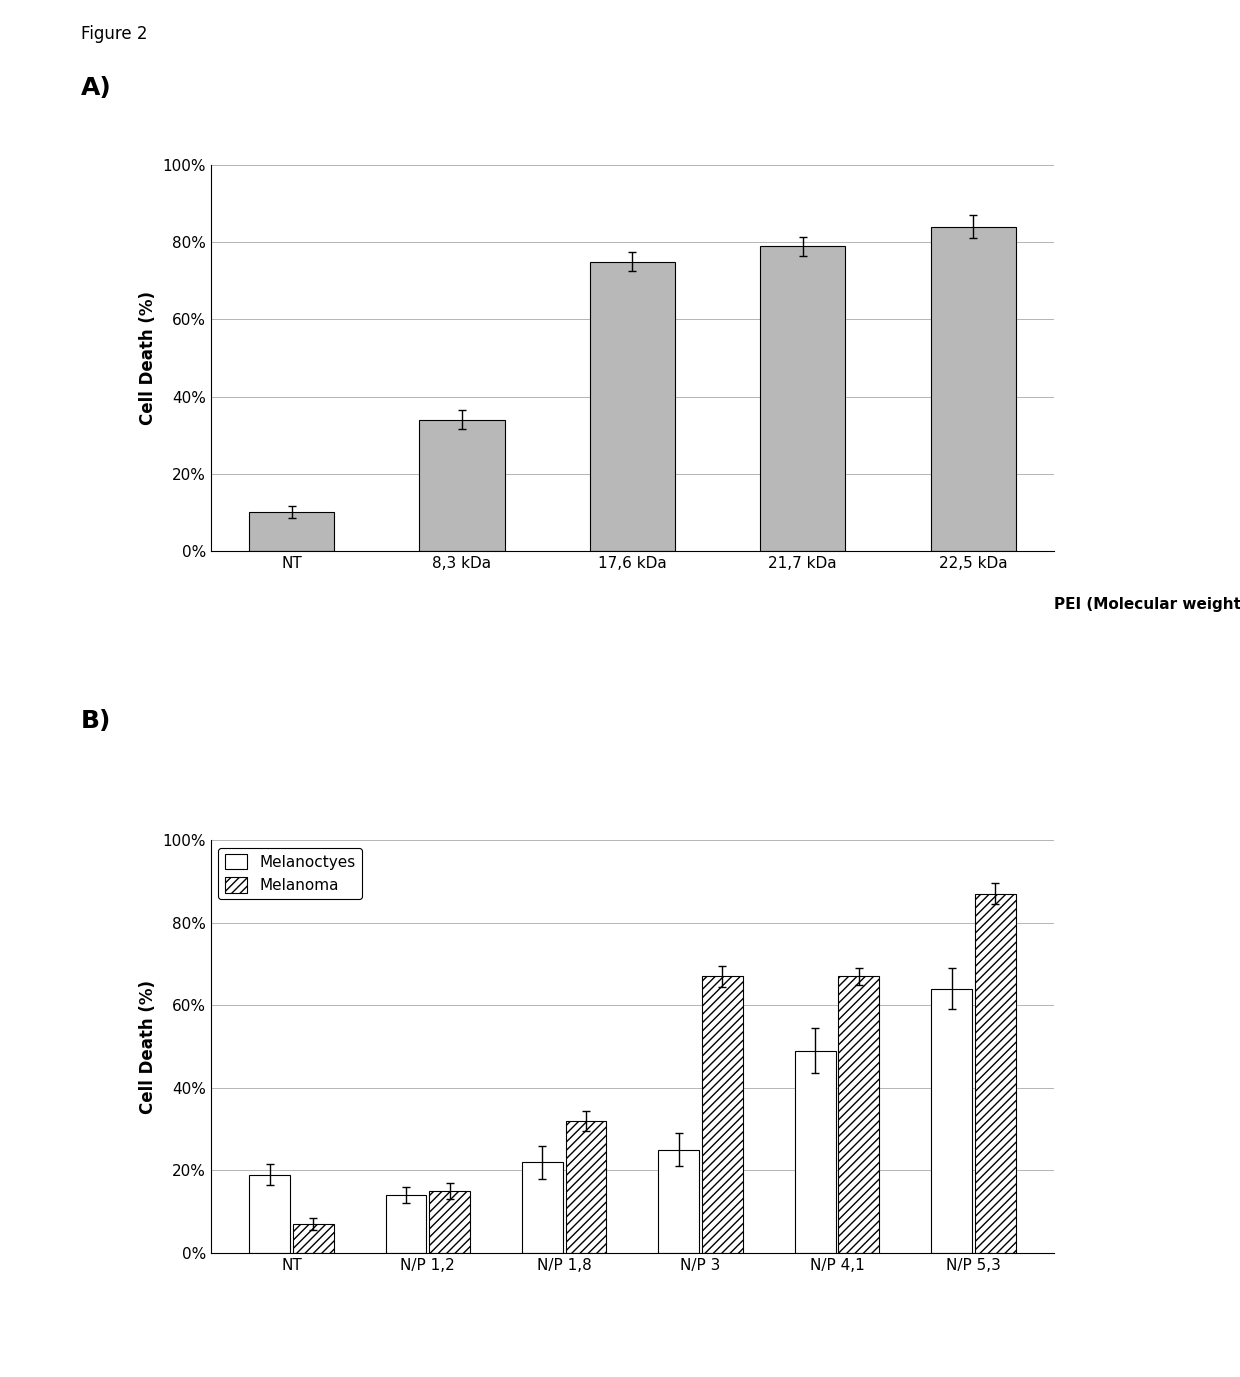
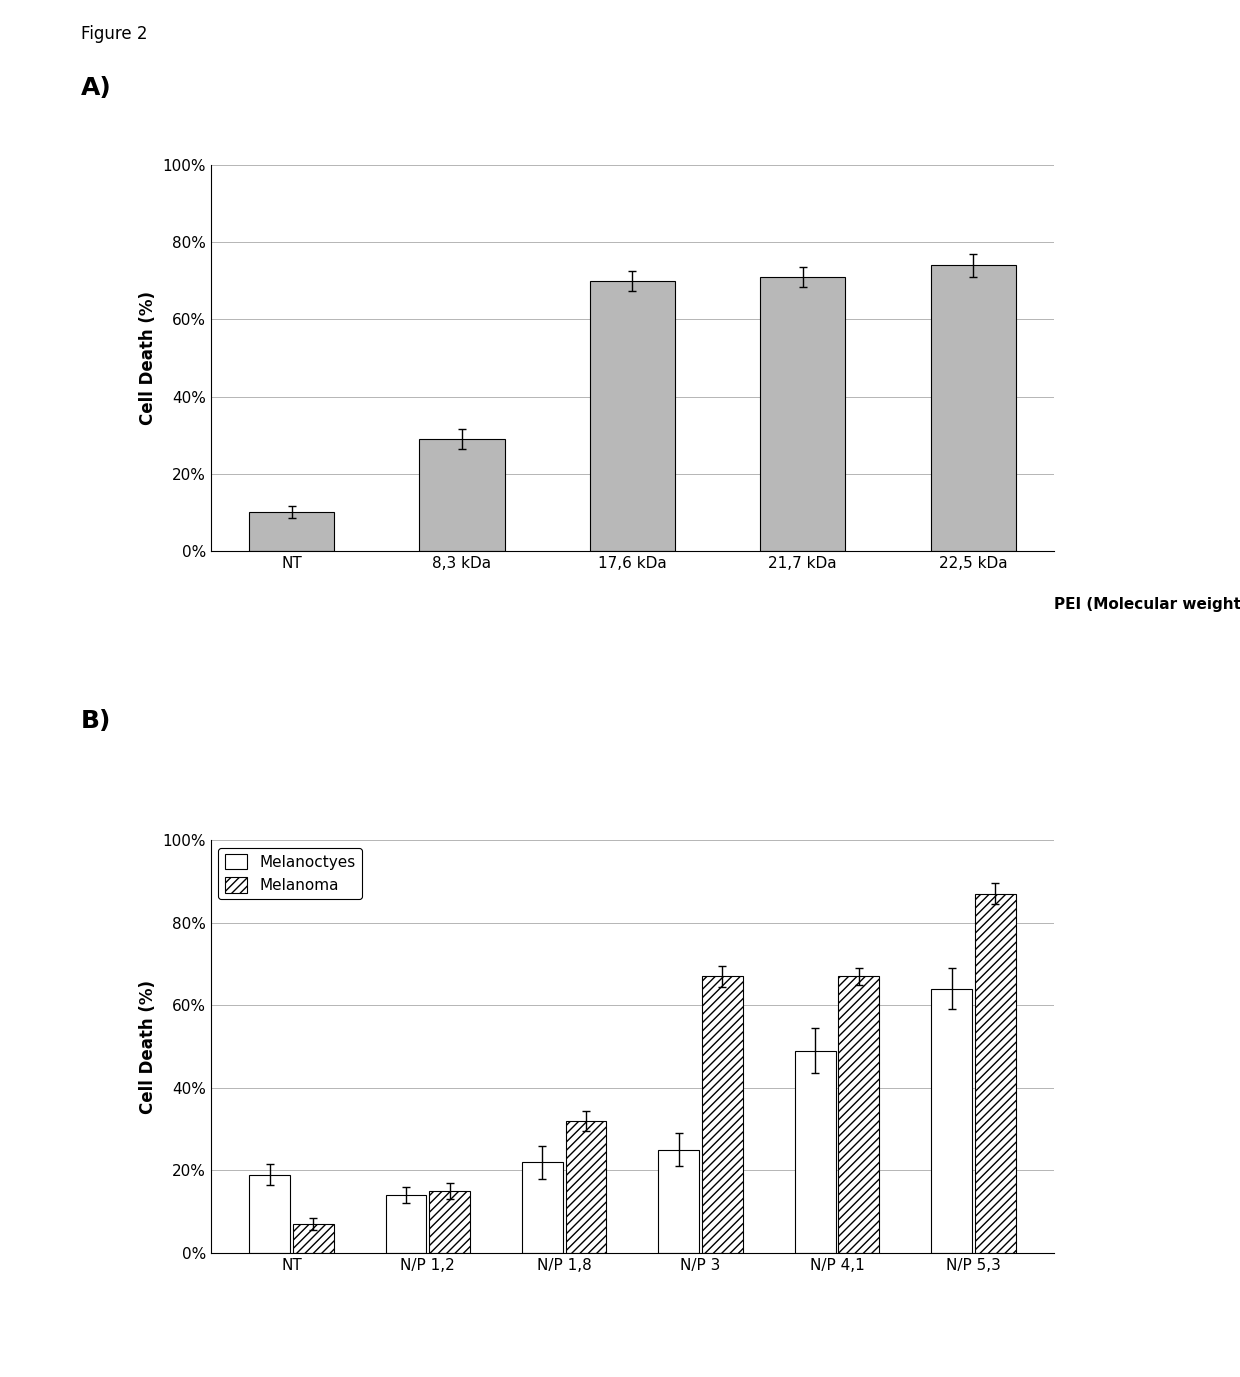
8,3 kDa: 34% -> 29%
17,6 kDa: 75% -> 70%
21,7 kDa: 79% -> 71%
22,5 kDa: 84% -> 74%
